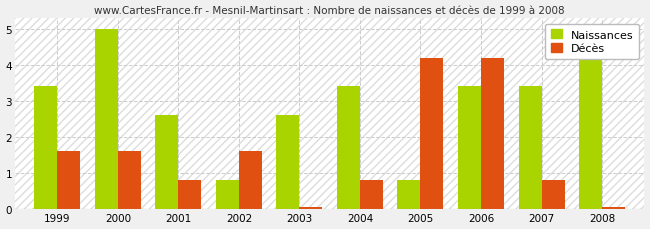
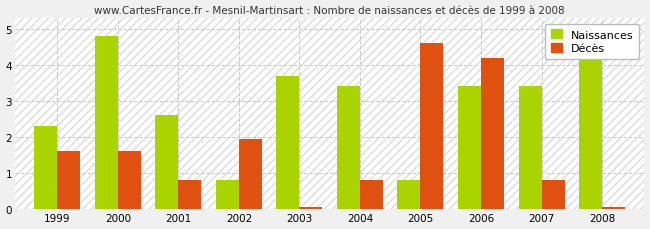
Naissances/1999: 3.4 -> 2.3
Naissances/2000: 5.0 -> 4.8
Décès/2002: 1.60 -> 1.95
Naissances/2003: 2.6 -> 3.7
Décès/2005: 4.20 -> 4.60
